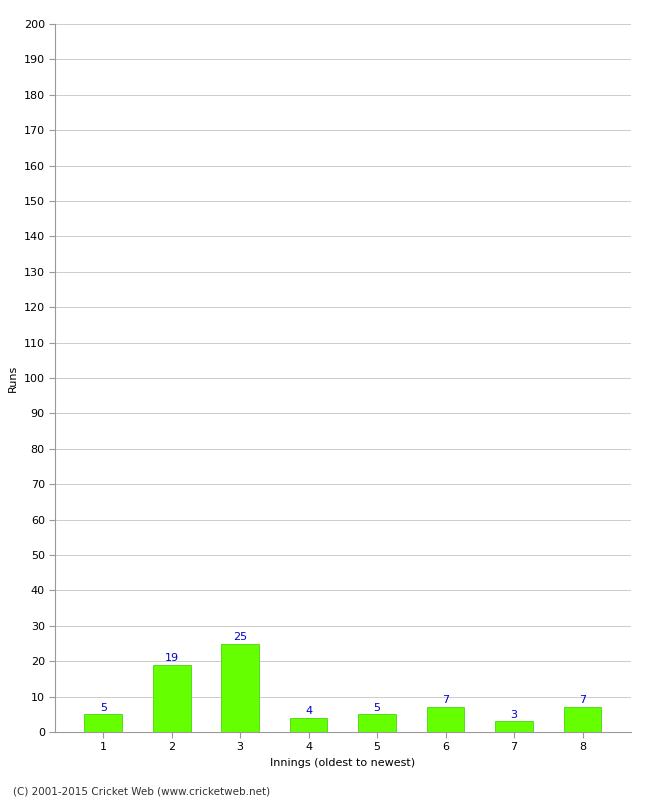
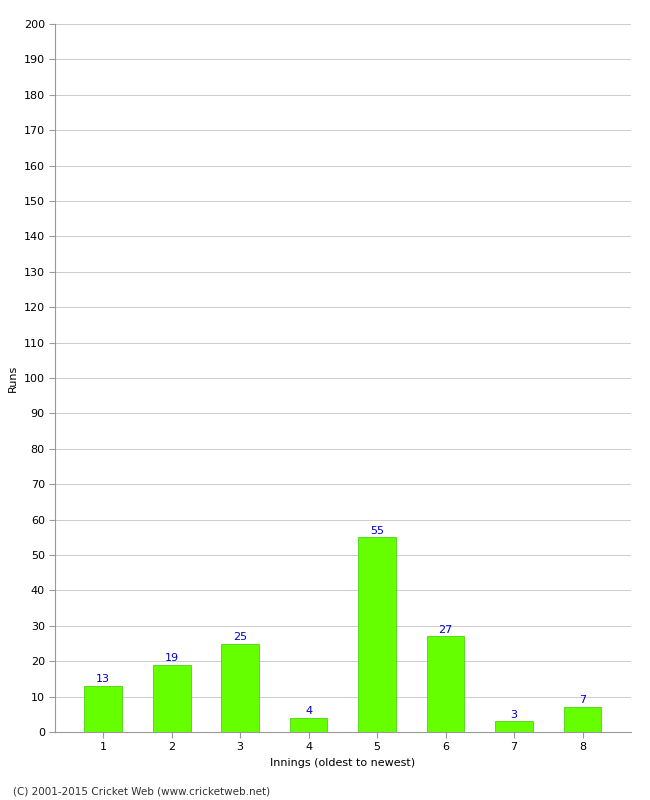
1: 5 -> 13
5: 5 -> 55
6: 7 -> 27
